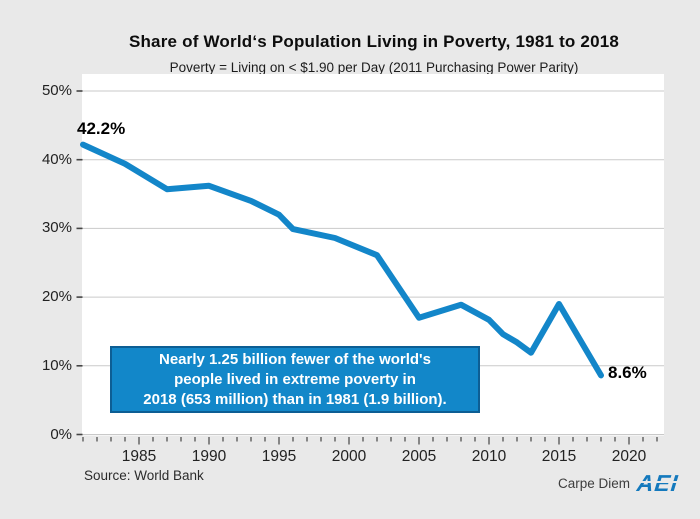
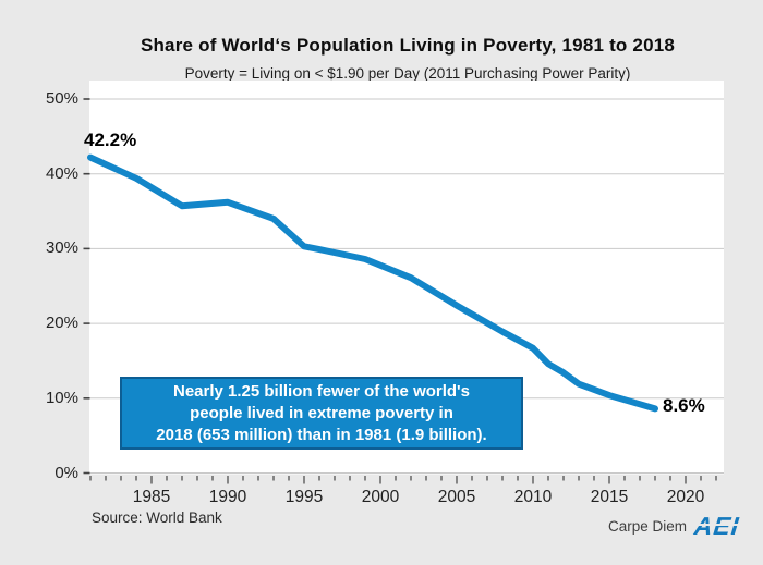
1995: 32% -> 30%
2005: 17% -> 22%
2015: 19% -> 10%
